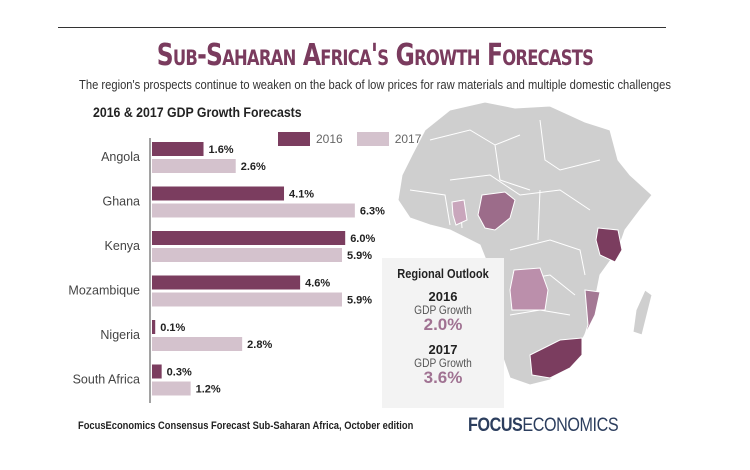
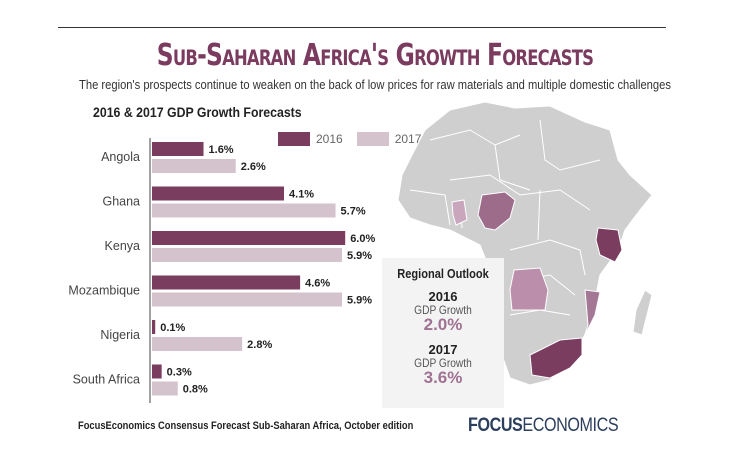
2017/Ghana: 6.3% -> 5.7%
2017/South Africa: 1.2% -> 0.8%
